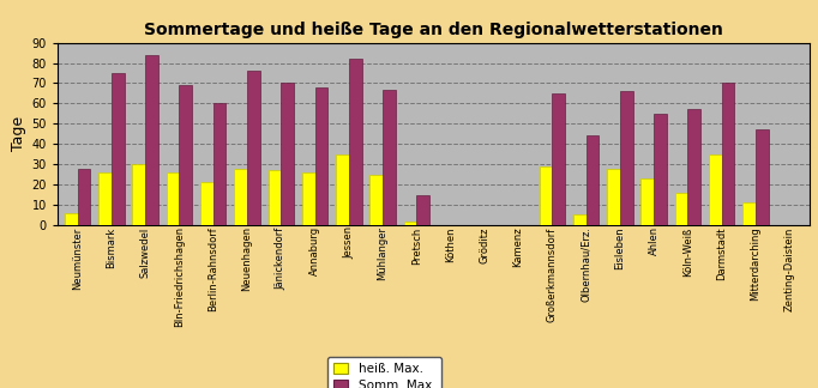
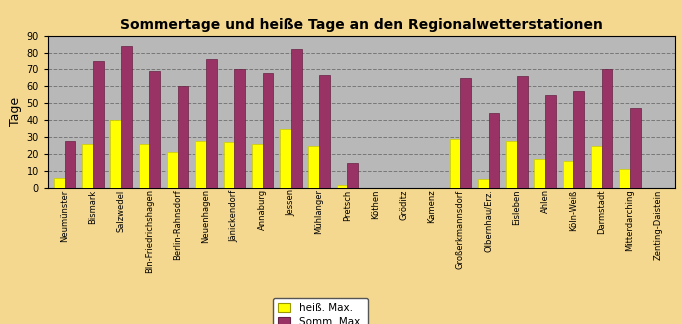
heiß. Max./Salzwedel: 30 -> 40
heiß. Max./Ahlen: 23 -> 17
heiß. Max./Darmstadt: 35 -> 25
